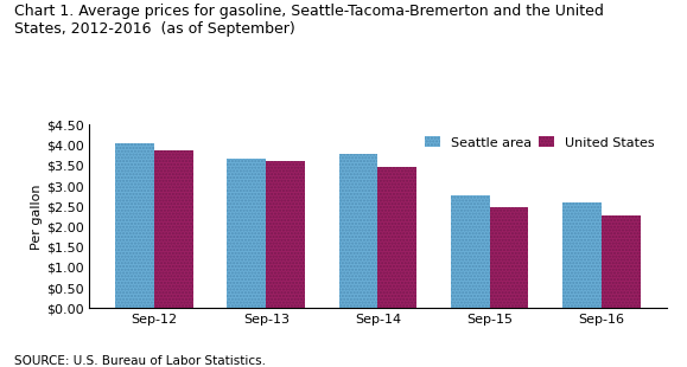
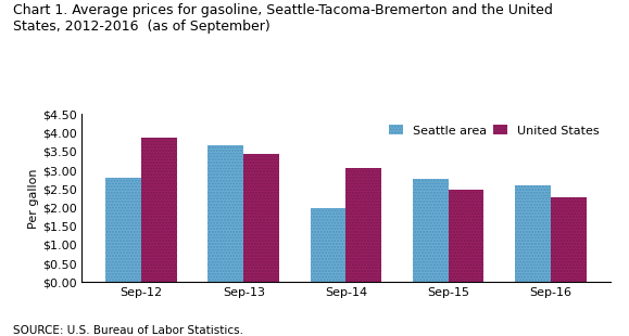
Seattle area/Sep-12: $4.04 -> $2.80
United States/Sep-13: $3.60 -> $3.45
Seattle area/Sep-14: $3.78 -> $2.00
United States/Sep-14: $3.47 -> $3.05
